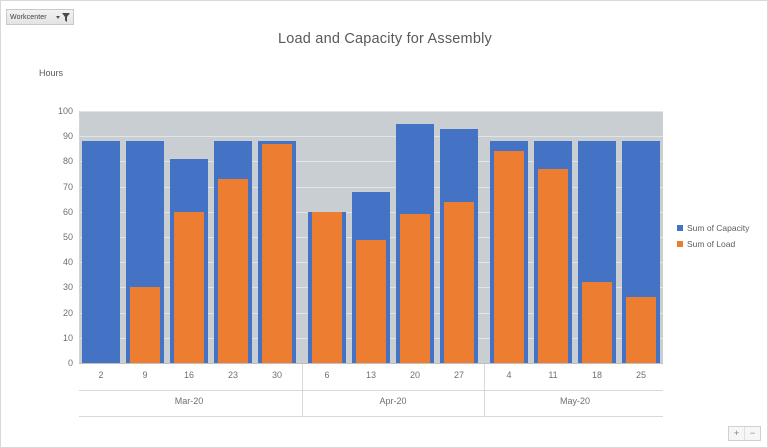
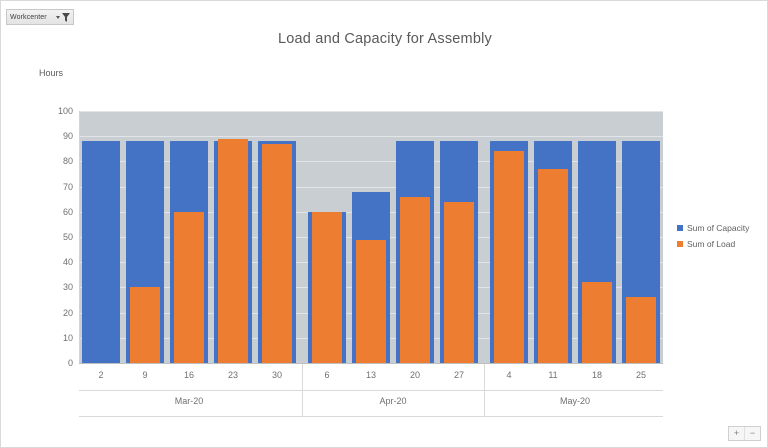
Sum of Capacity/16: 81 -> 88
Sum of Load/23: 73 -> 89
Sum of Capacity/20: 95 -> 88
Sum of Load/20: 59 -> 66
Sum of Capacity/27: 93 -> 88
